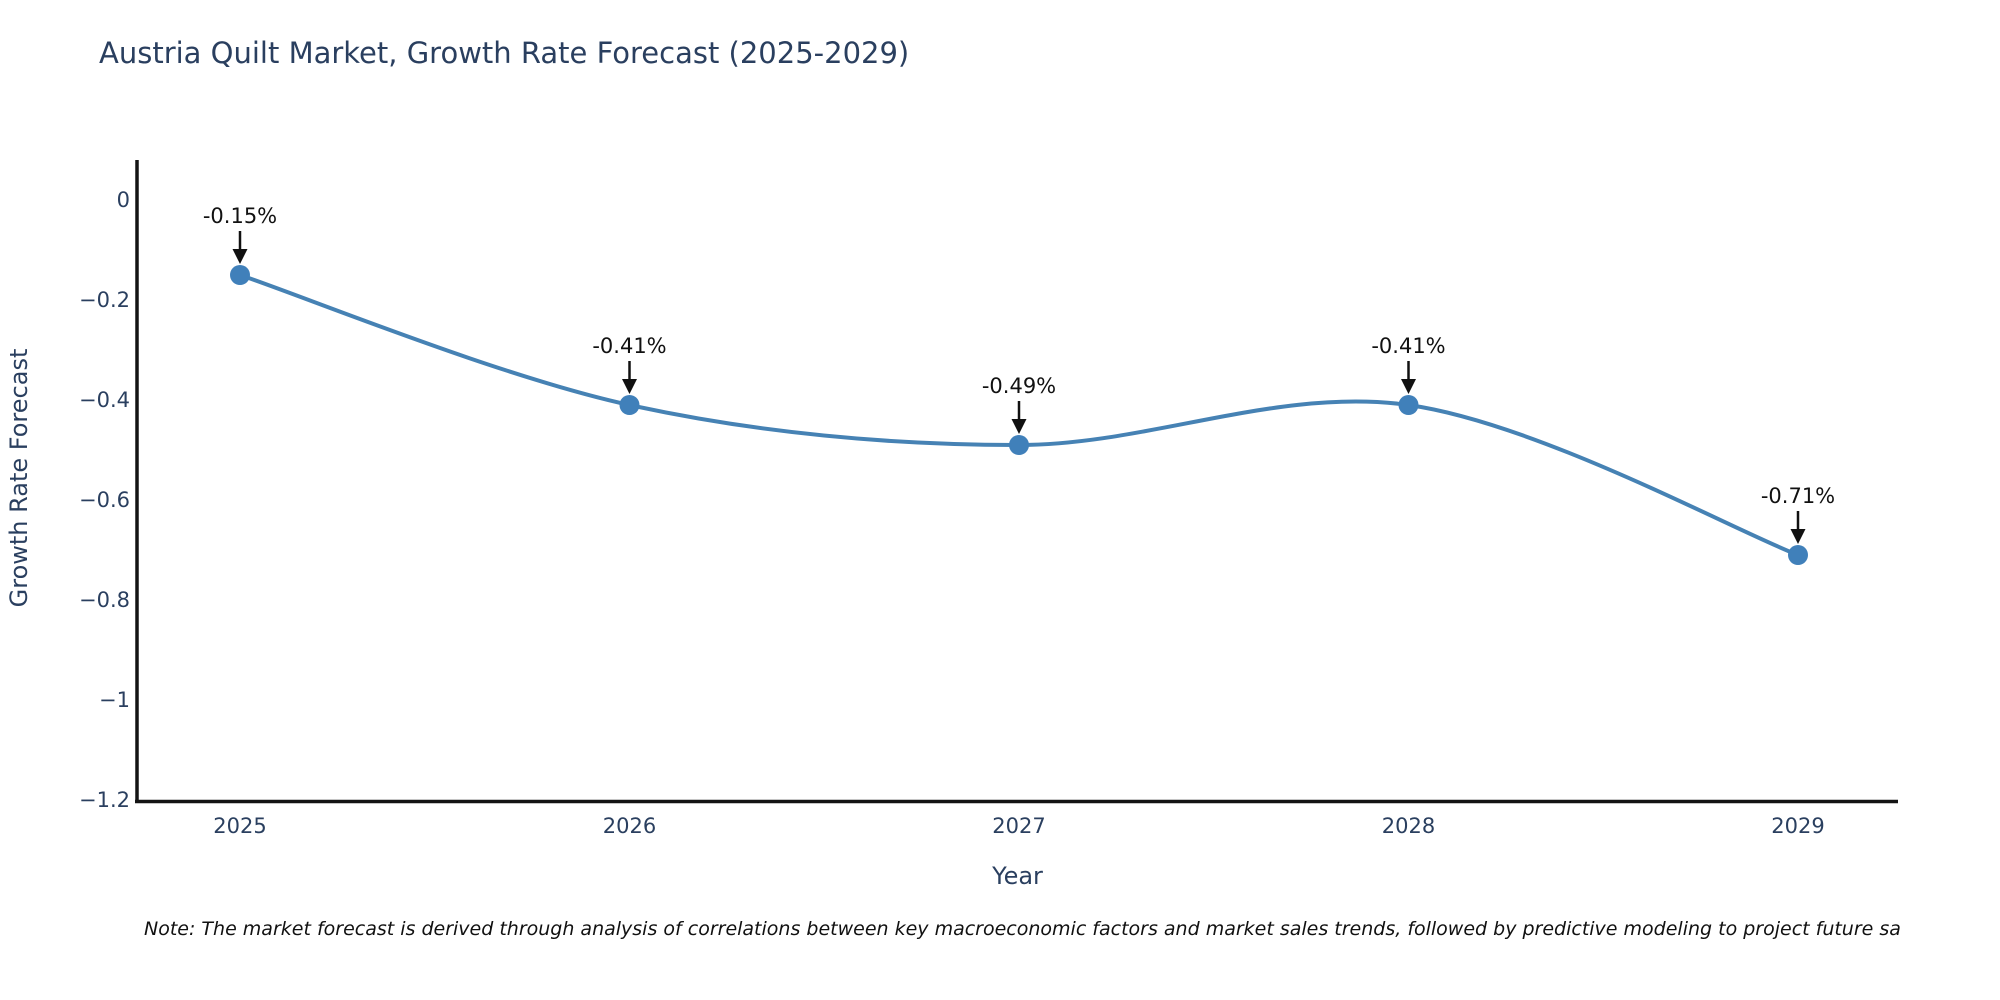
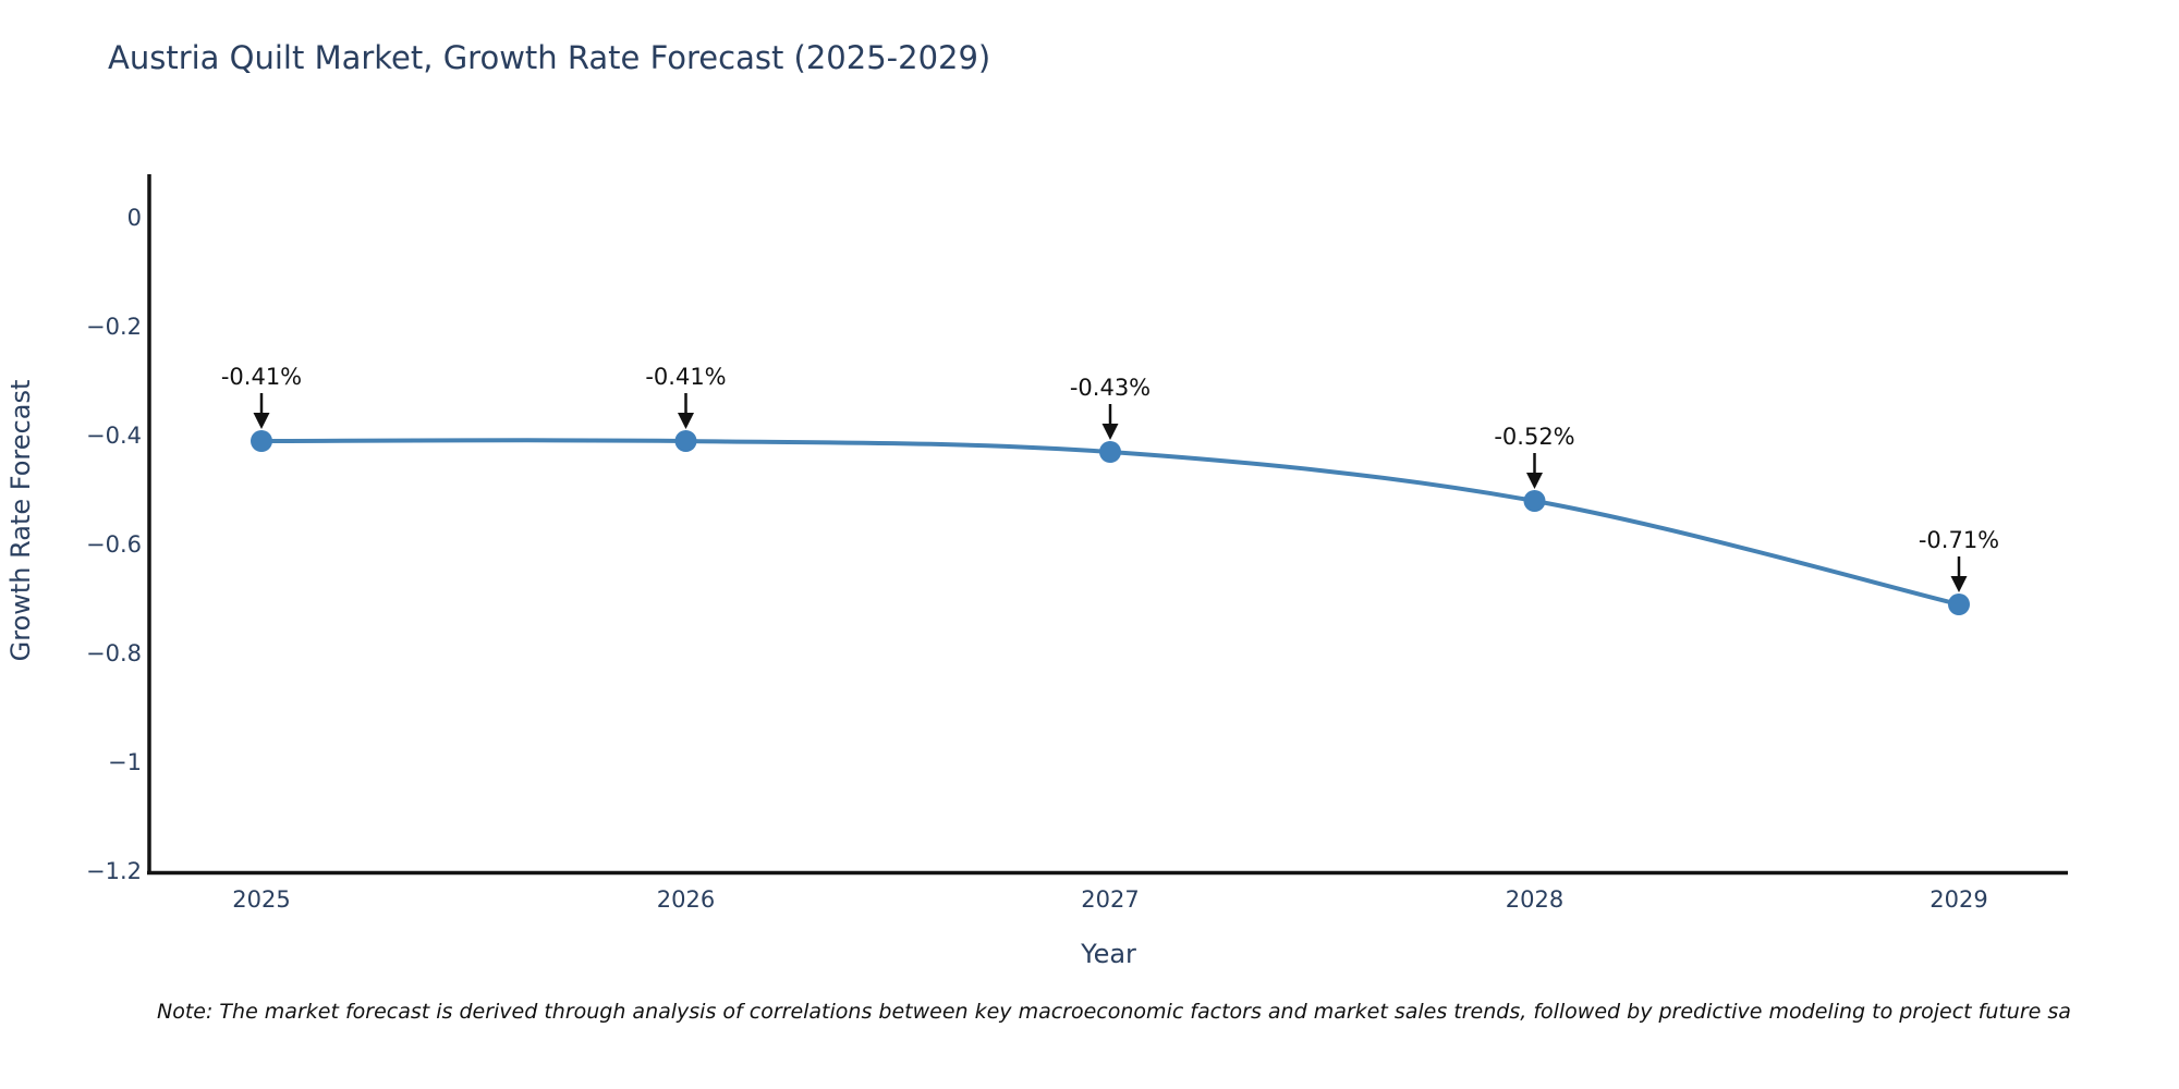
2025: -0.15% -> -0.41%
2027: -0.49% -> -0.43%
2028: -0.41% -> -0.52%
